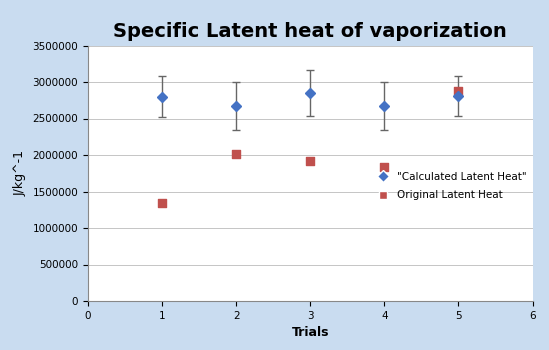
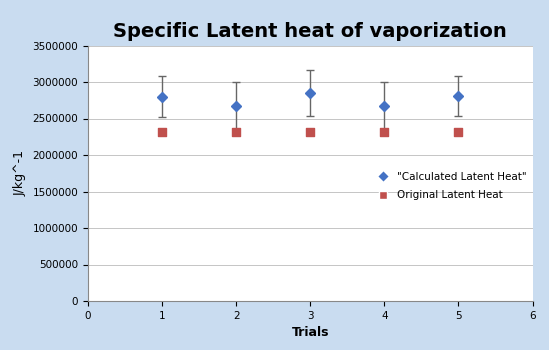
Original Latent Heat/1: 1340000 -> 2310000
Original Latent Heat/2: 2020000 -> 2310000
Original Latent Heat/3: 1920000 -> 2310000
Original Latent Heat/4: 1840000 -> 2310000
Original Latent Heat/5: 2880000 -> 2310000
